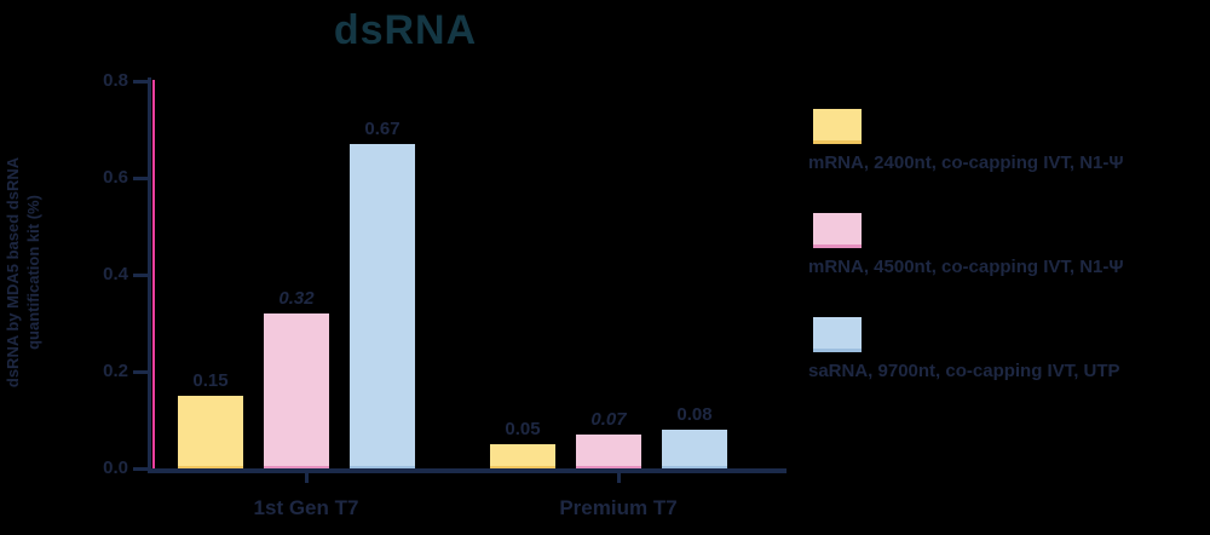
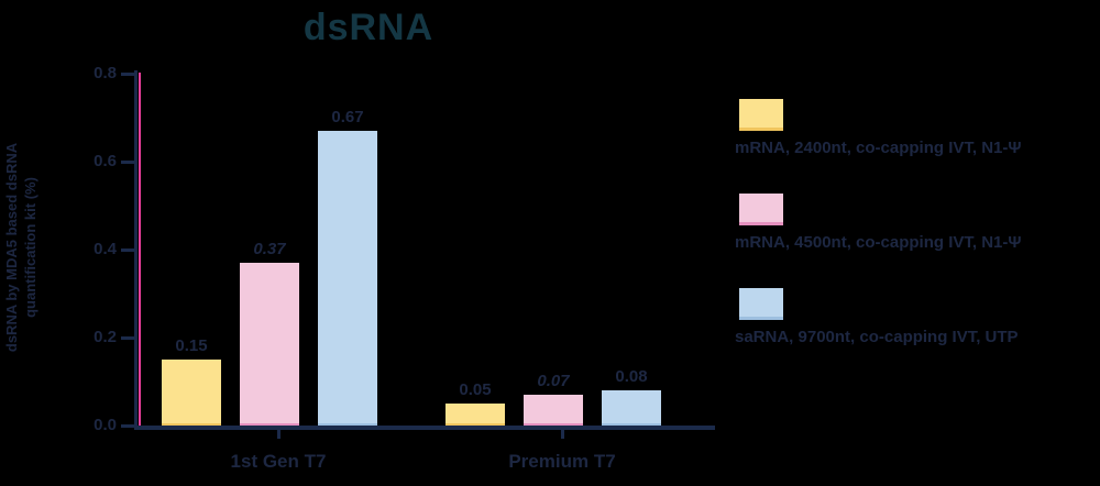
mRNA, 4500nt, co-capping IVT, N1-Ψ/1st Gen T7: 0.32 -> 0.37
